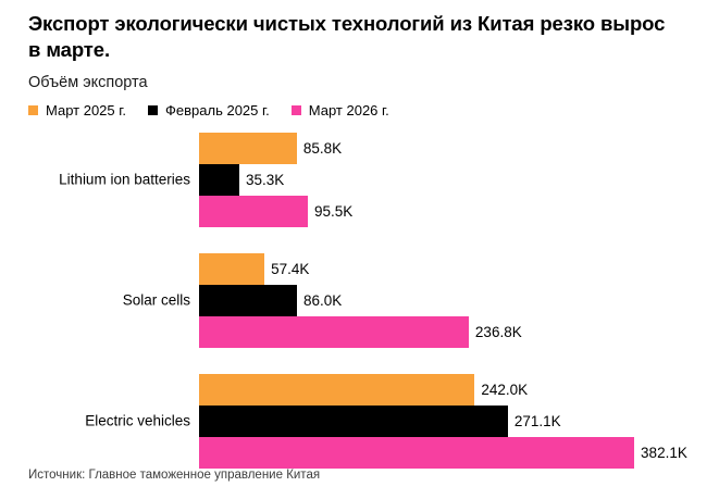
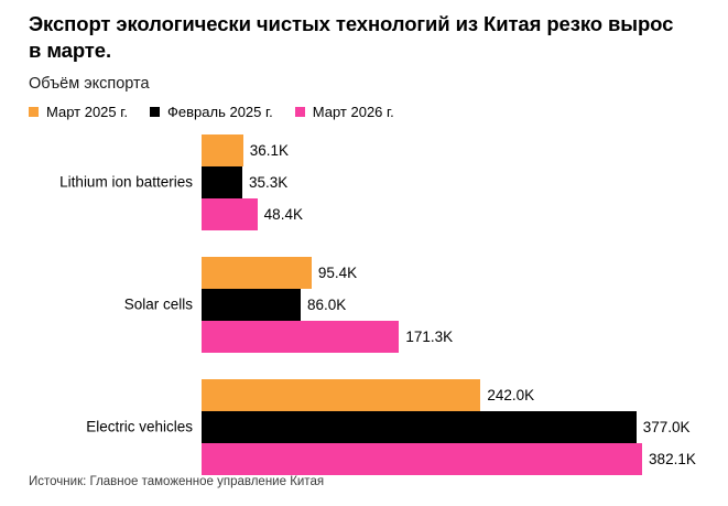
Март 2025 г./Lithium ion batteries: 85.8K -> 36.1K
Март 2026 г./Lithium ion batteries: 95.5K -> 48.4K
Март 2025 г./Solar cells: 57.4K -> 95.4K
Март 2026 г./Solar cells: 236.8K -> 171.3K
Февраль 2025 г./Electric vehicles: 271.1K -> 377.0K
